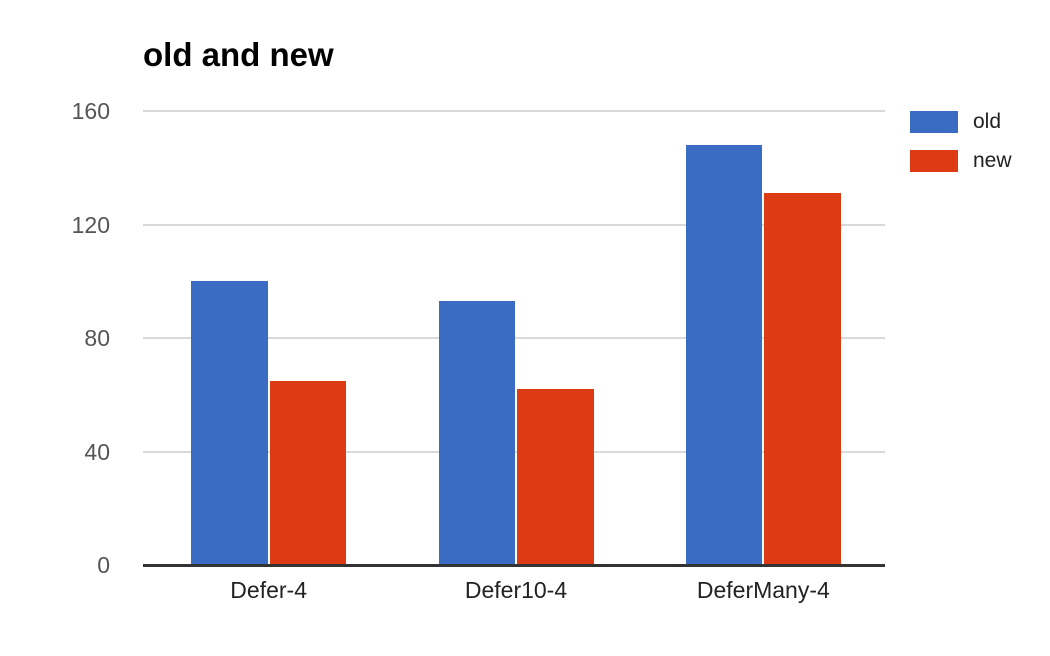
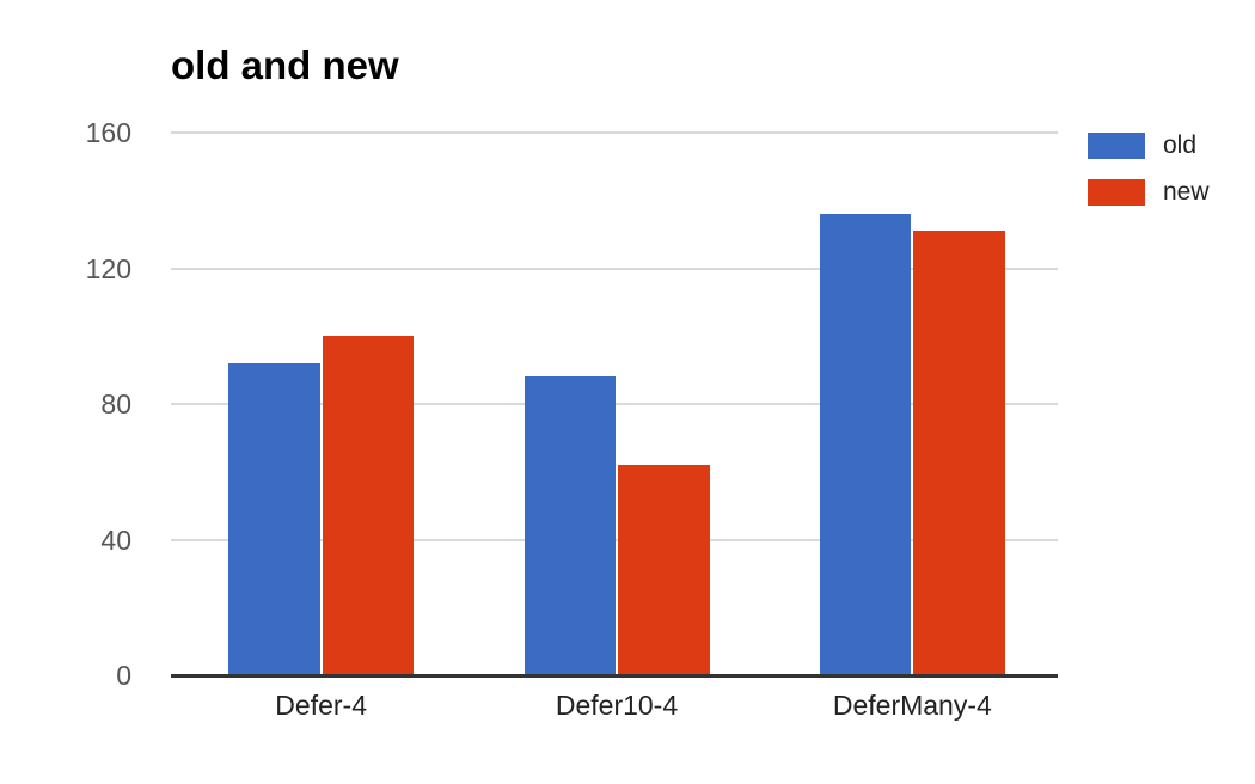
old/Defer-4: 100 -> 92
new/Defer-4: 65 -> 100
old/Defer10-4: 93 -> 88
old/DeferMany-4: 148 -> 136
